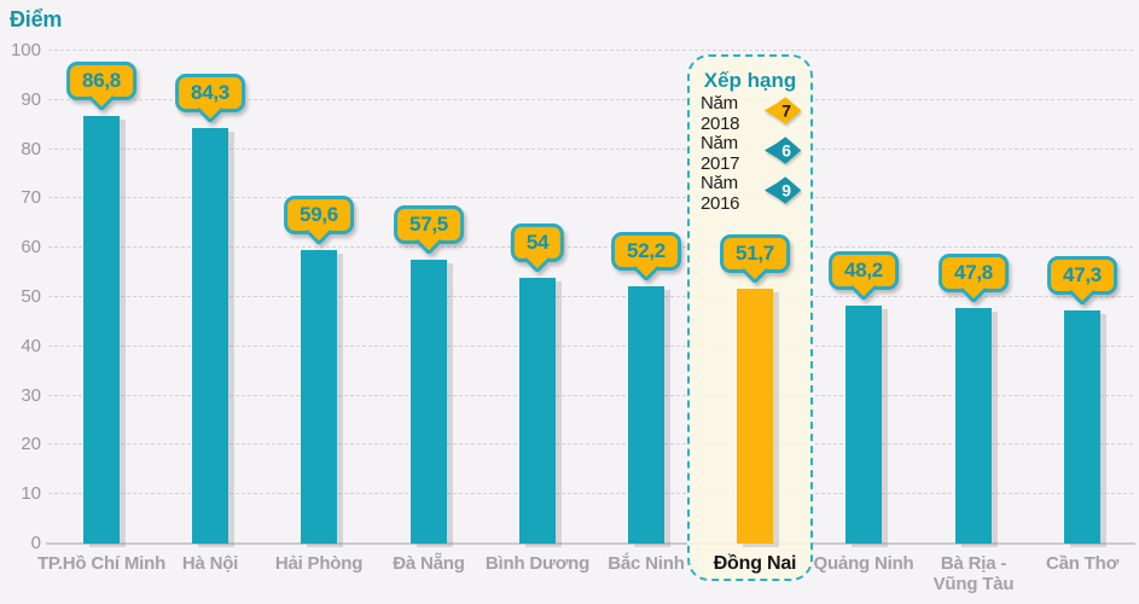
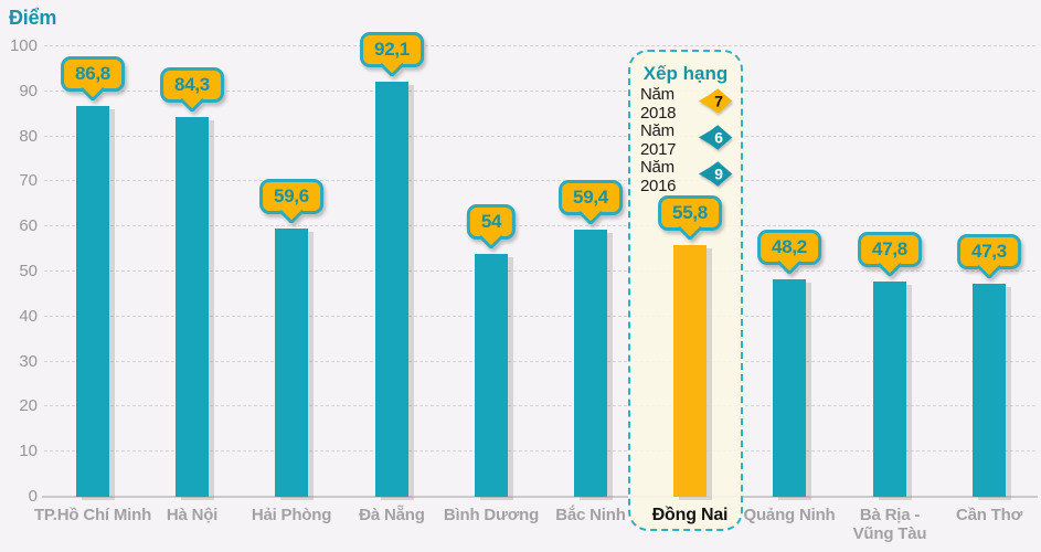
Đà Nẵng: 57,5 -> 92,1
Bắc Ninh: 52,2 -> 59,4
Đồng Nai: 51,7 -> 55,8
